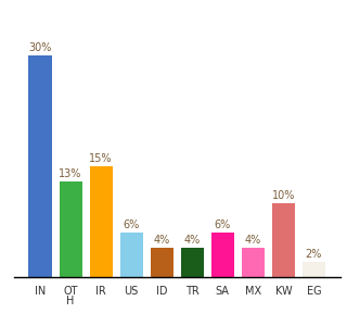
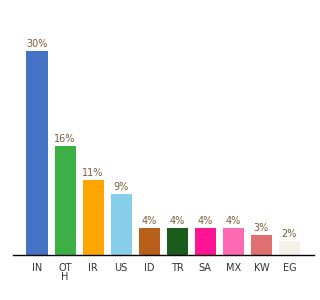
OT H: 13% -> 16%
IR: 15% -> 11%
US: 6% -> 9%
SA: 6% -> 4%
KW: 10% -> 3%
